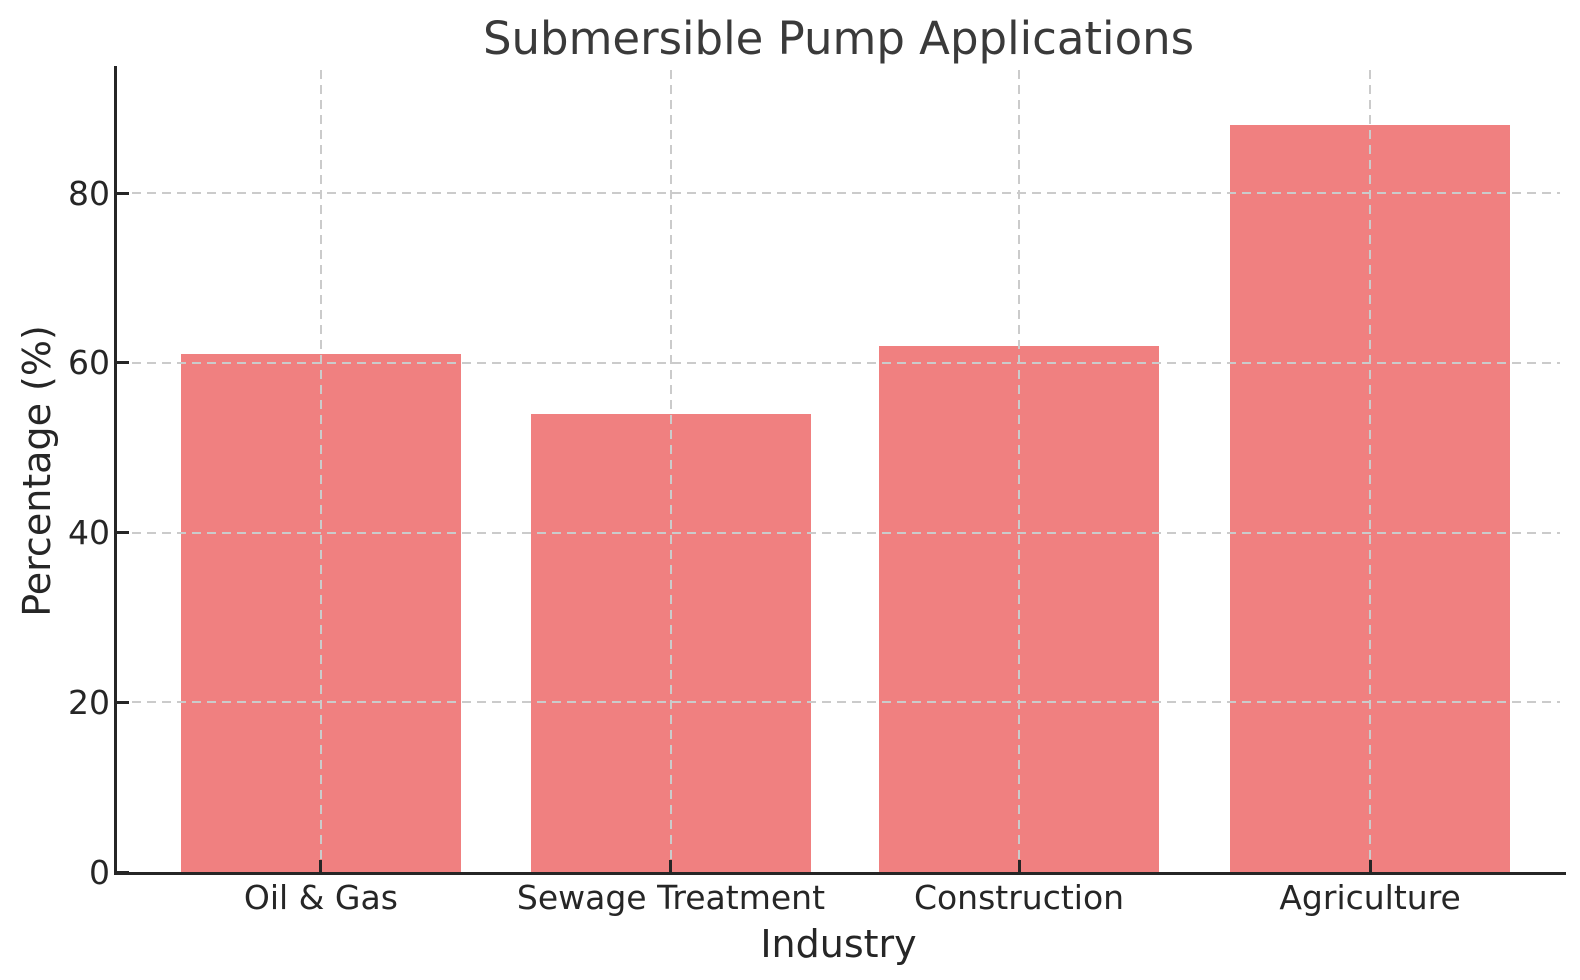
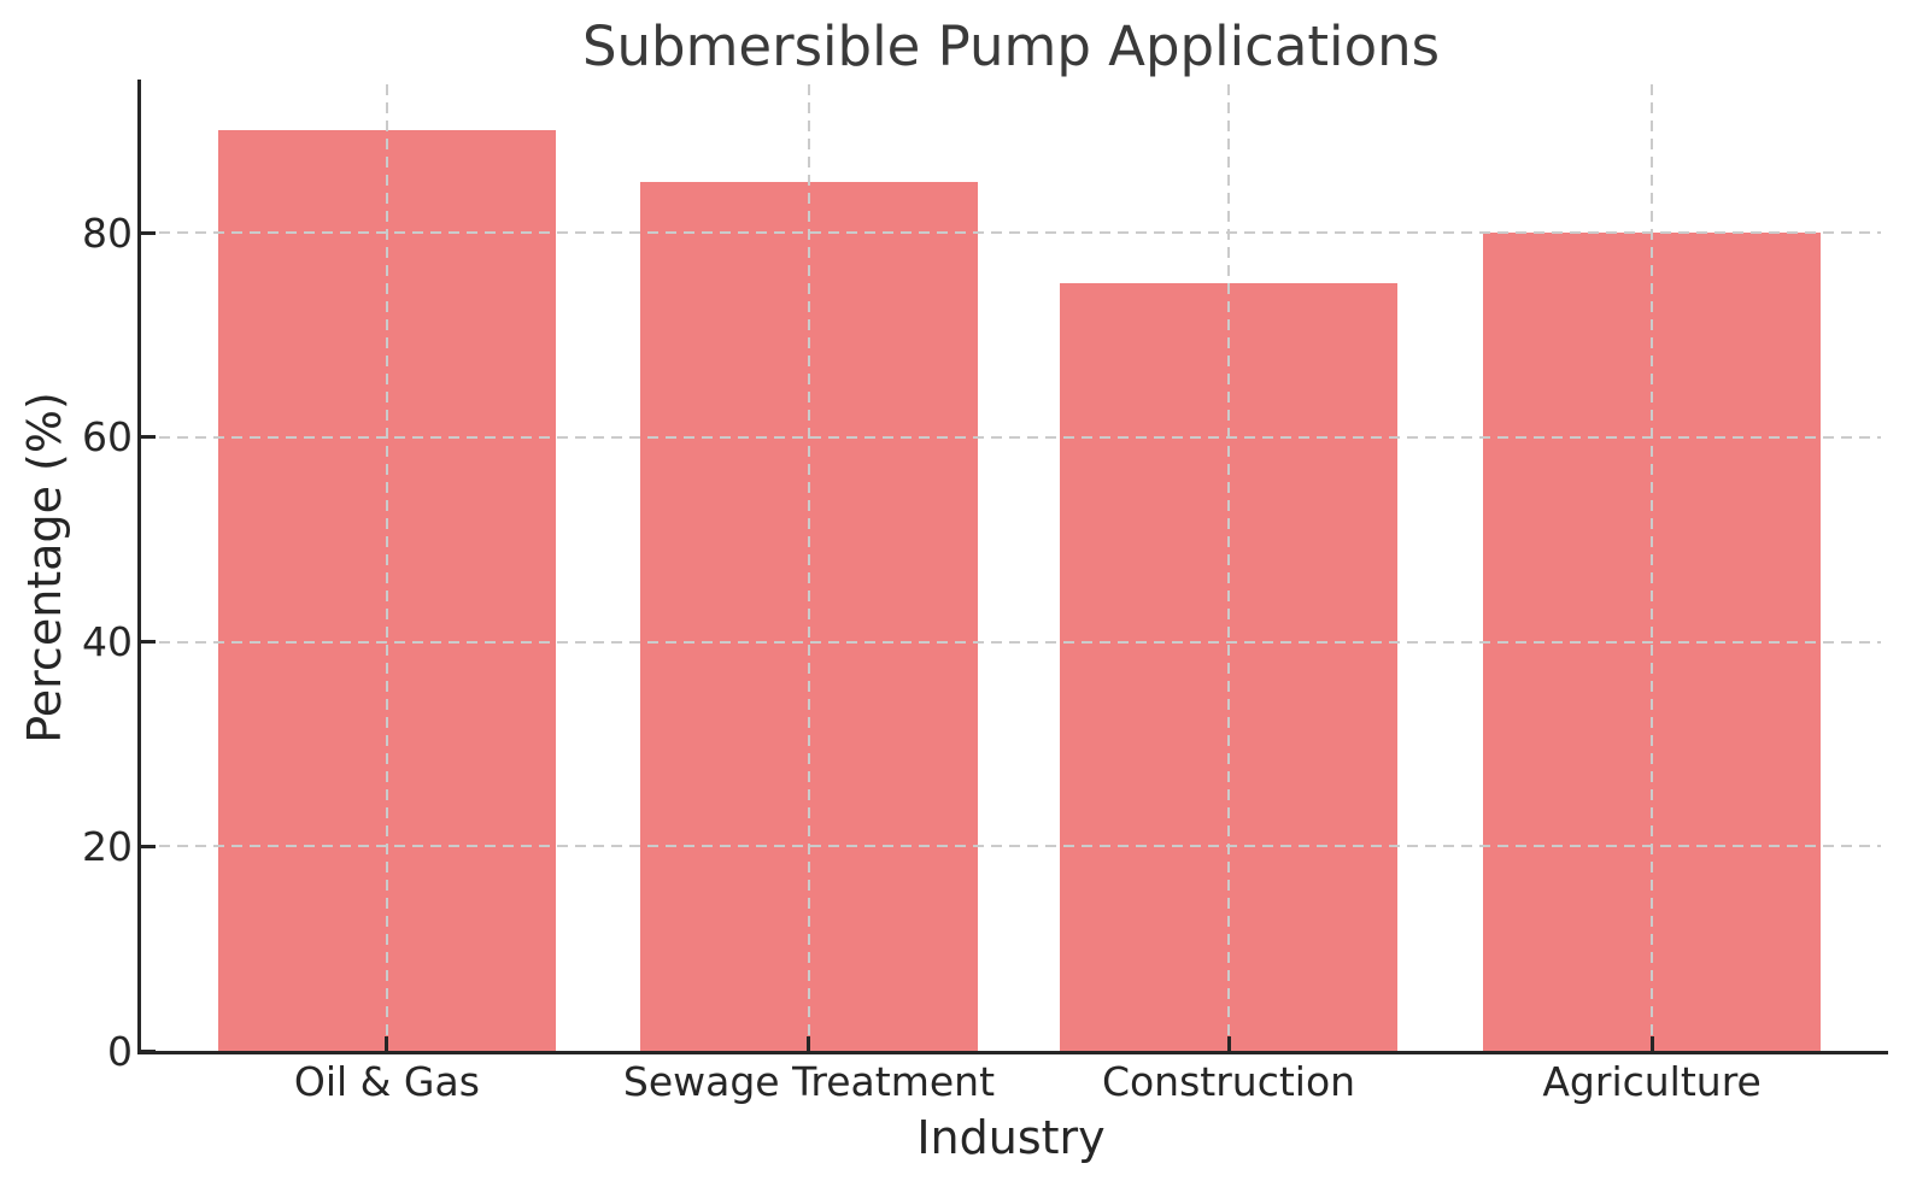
Oil & Gas: 61 -> 90
Sewage Treatment: 54 -> 85
Construction: 62 -> 75
Agriculture: 88 -> 80
